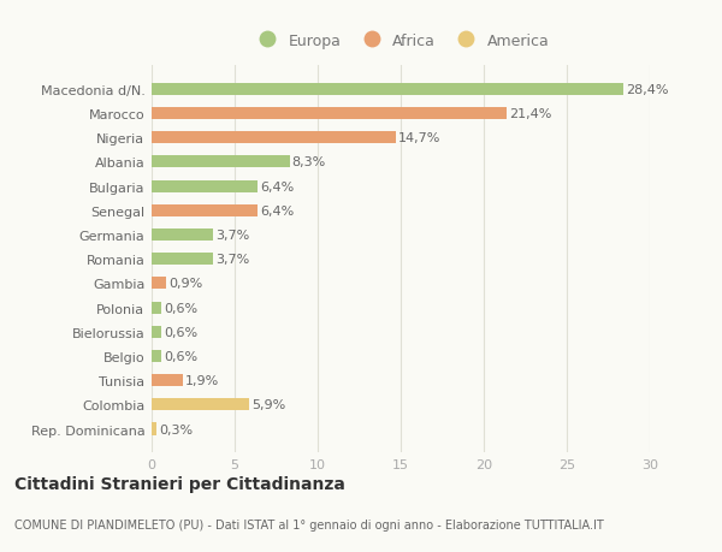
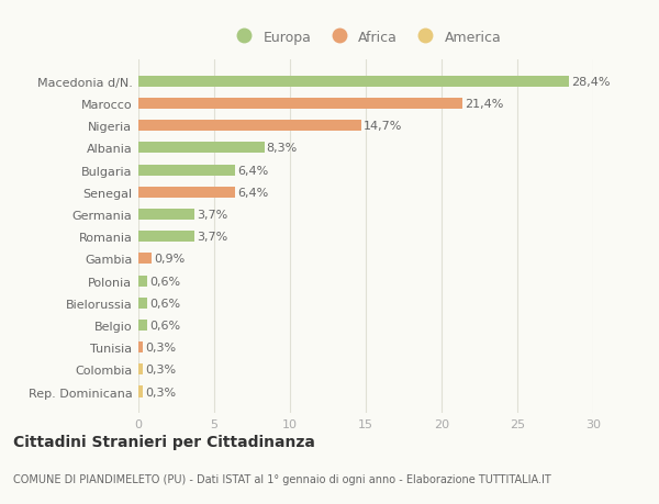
Tunisia: 1,9% -> 0,3%
Colombia: 5,9% -> 0,3%
